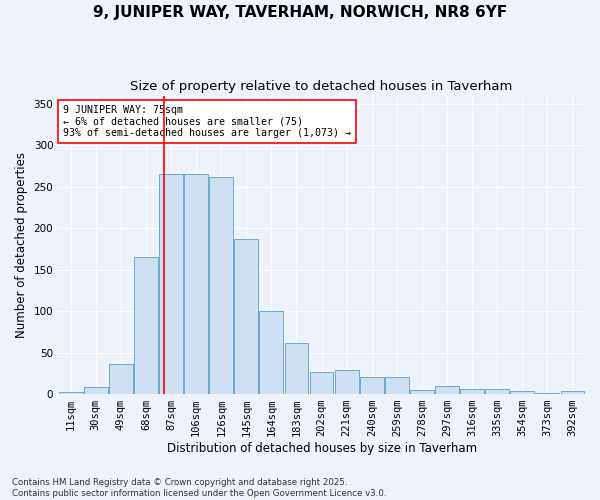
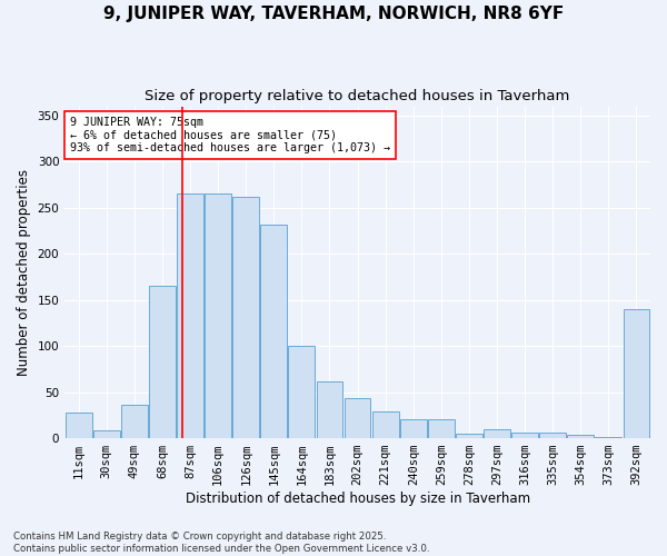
11sqm: 2 -> 28
145sqm: 187 -> 232
202sqm: 27 -> 44
392sqm: 4 -> 140
